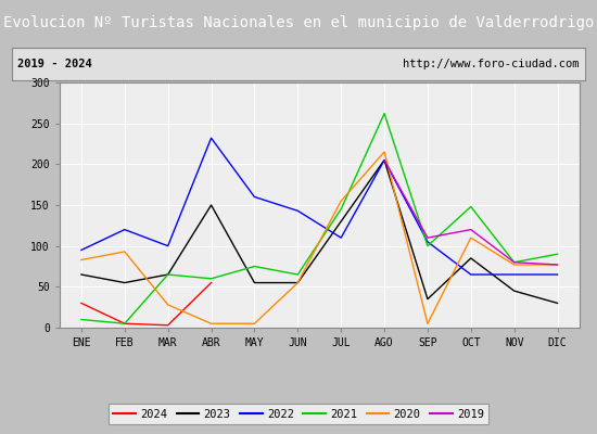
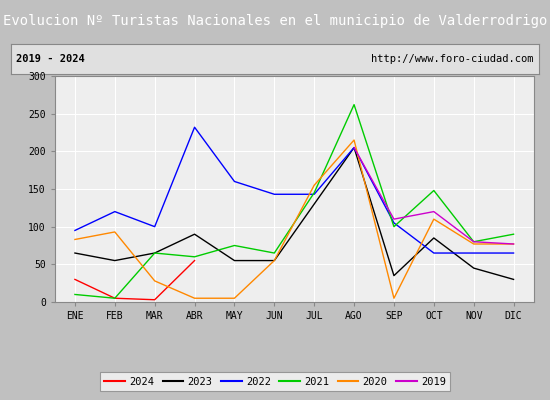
2023/ABR: 150 -> 90
2022/JUL: 110 -> 143
